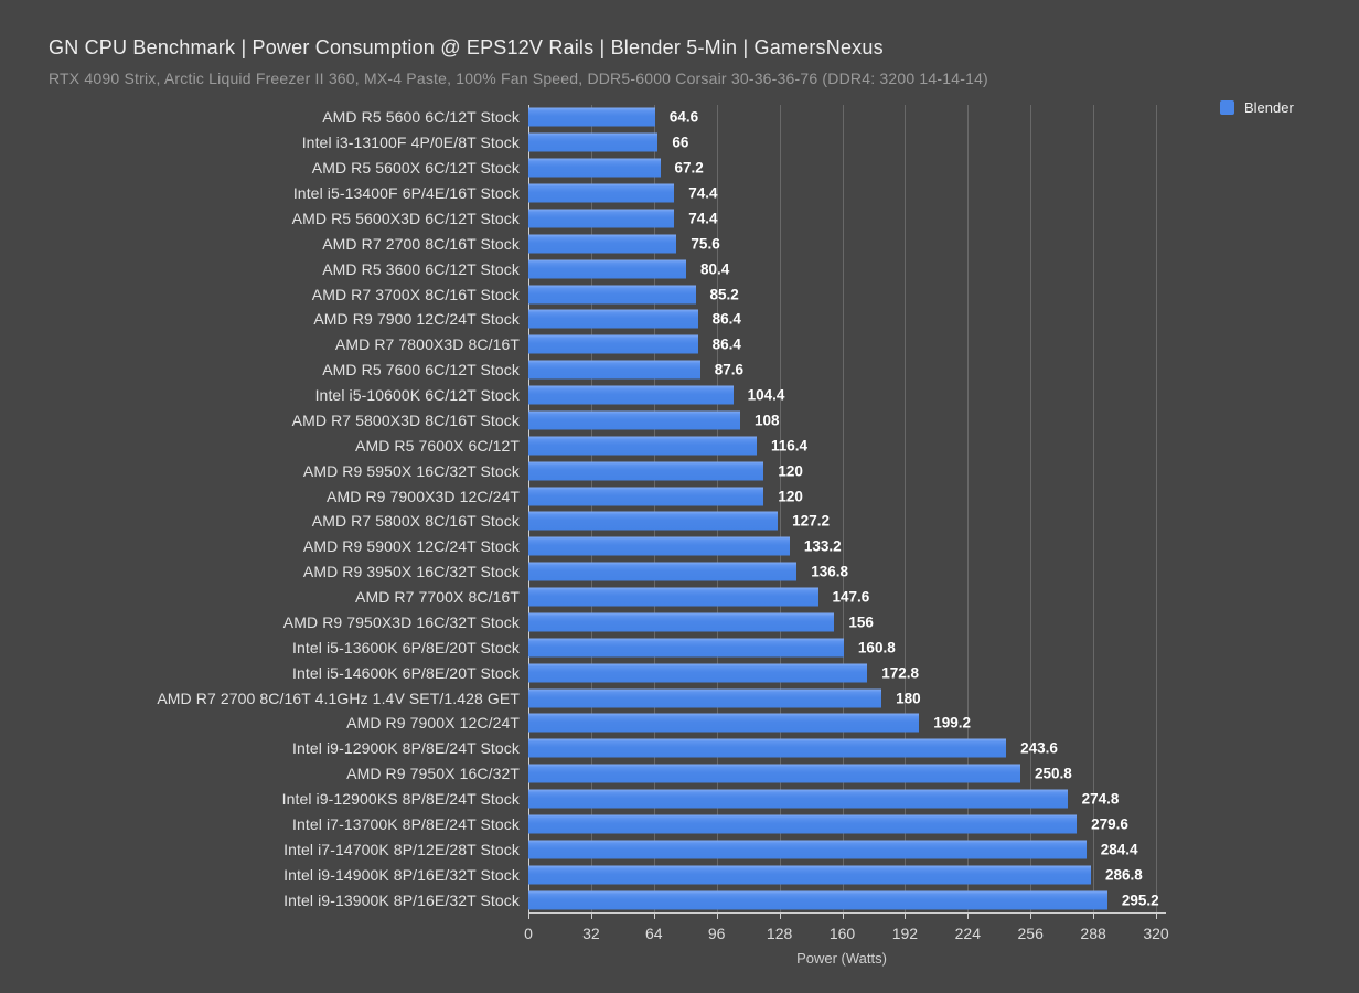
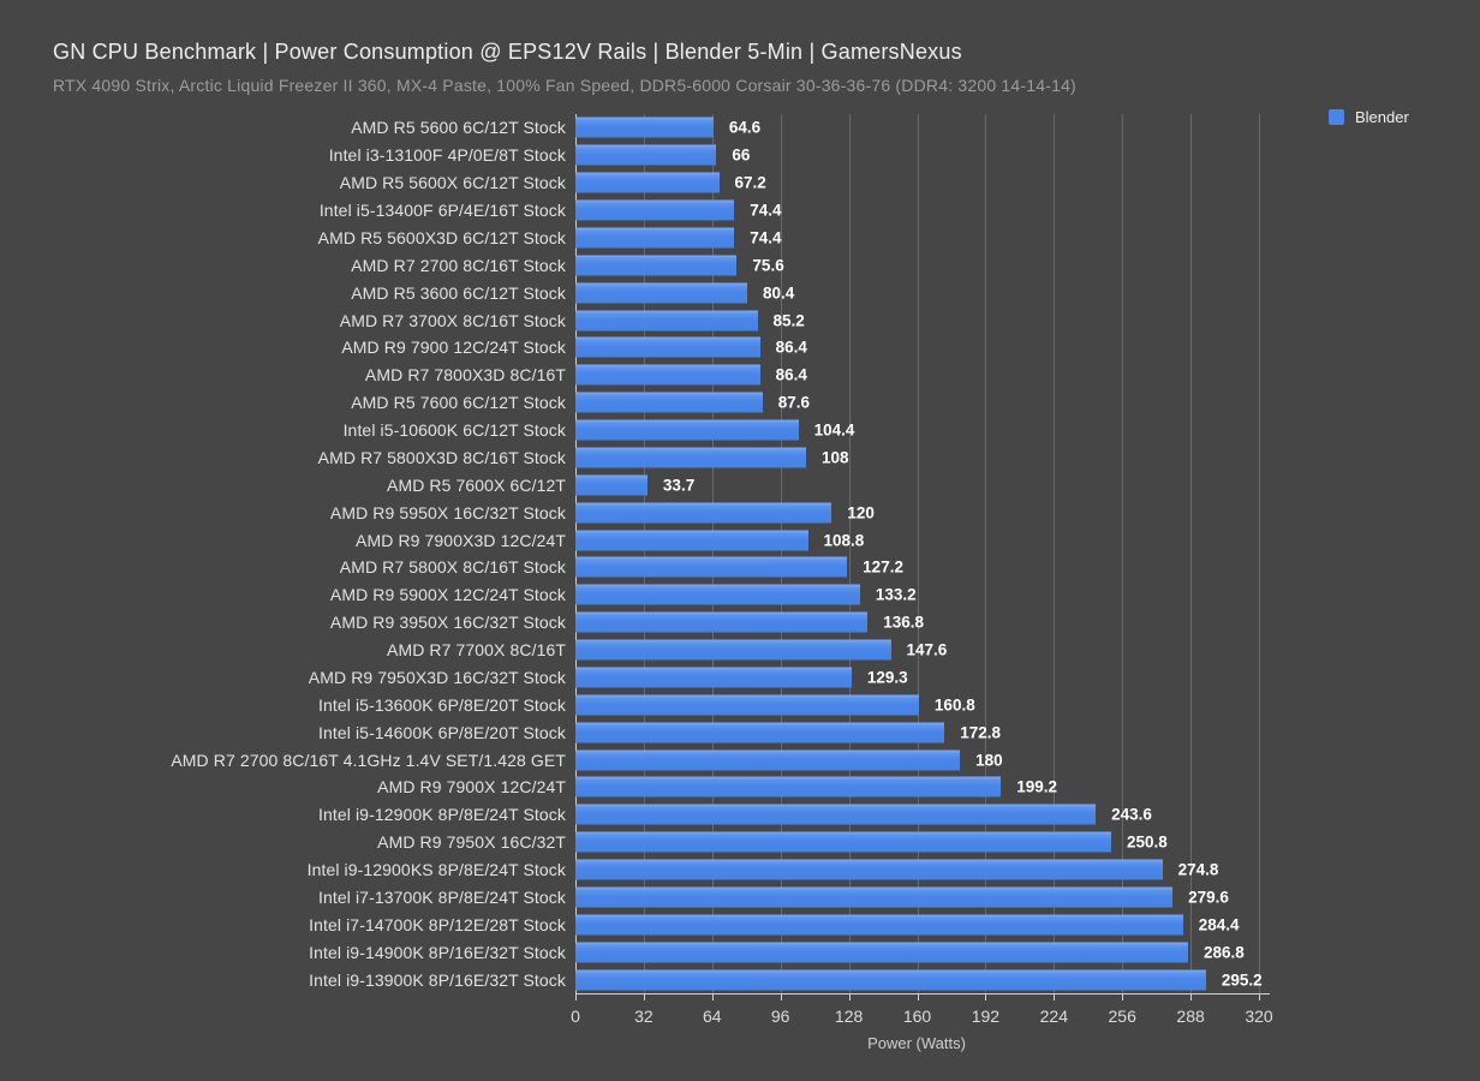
AMD R5 7600X 6C/12T: 116.4 -> 33.7
AMD R9 7900X3D 12C/24T: 120 -> 108.8
AMD R9 7950X3D 16C/32T Stock: 156 -> 129.3
